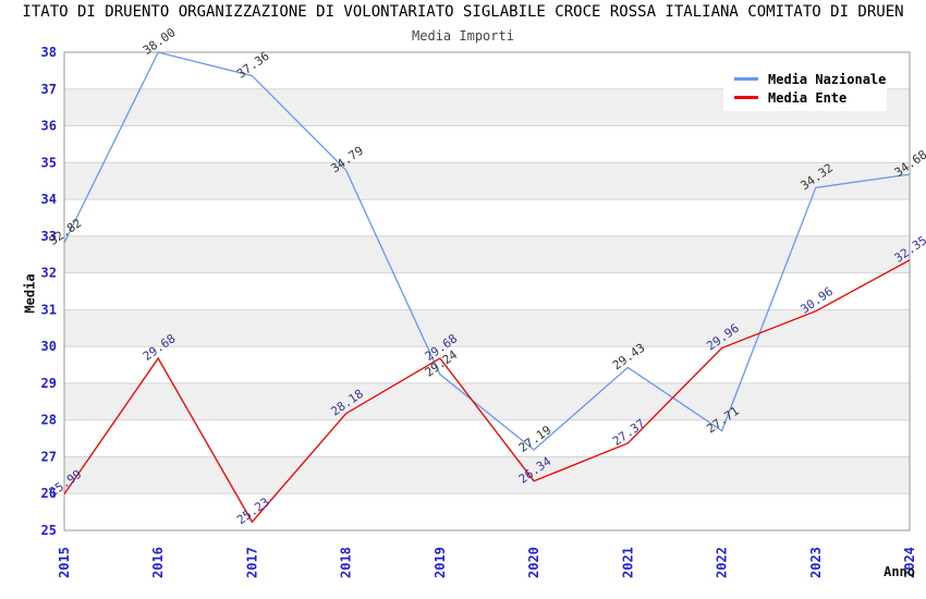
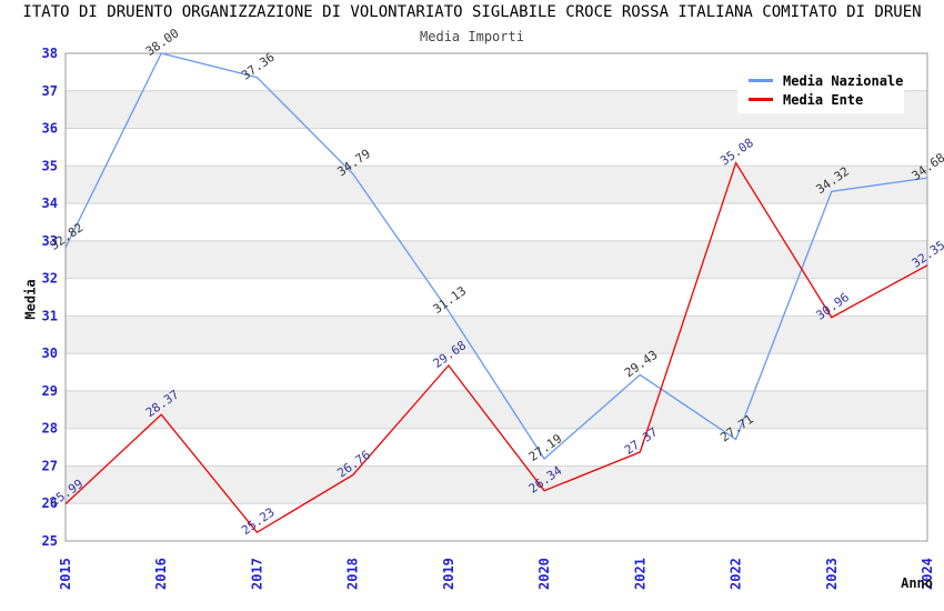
Media Ente/2016: 29.68 -> 28.37
Media Ente/2018: 28.18 -> 26.76
Media Nazionale/2019: 29.24 -> 31.13
Media Ente/2022: 29.96 -> 35.08
